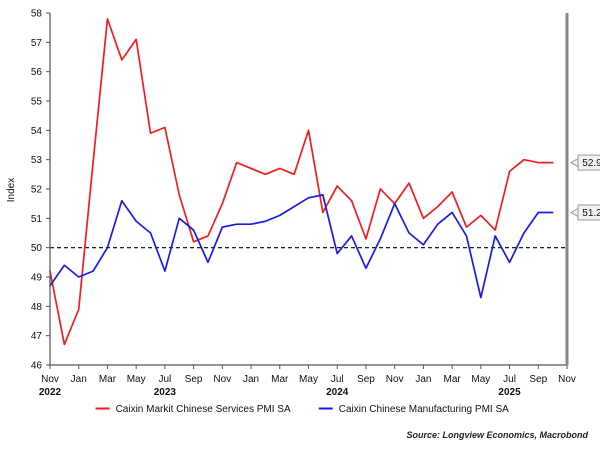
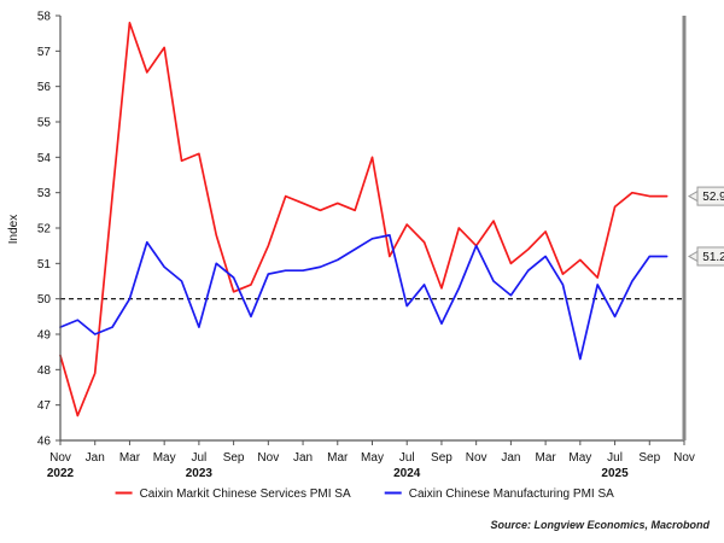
Caixin Markit Chinese Services PMI SA/Nov 2022: 49.2 -> 48.4
Caixin Chinese Manufacturing PMI SA/Nov 2022: 48.7 -> 49.2
